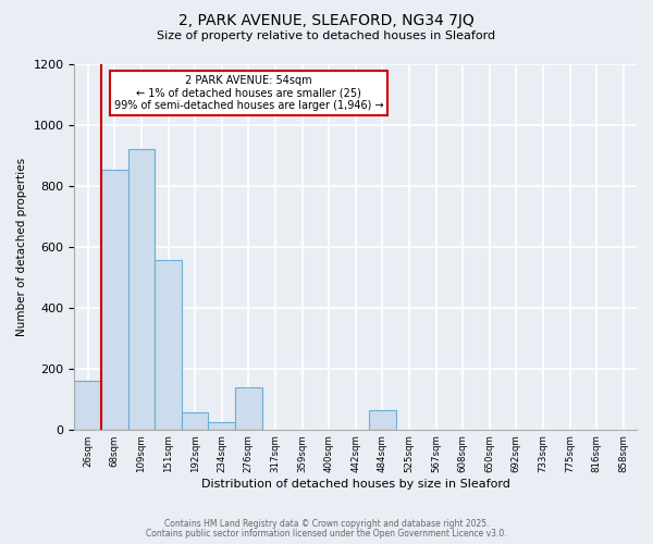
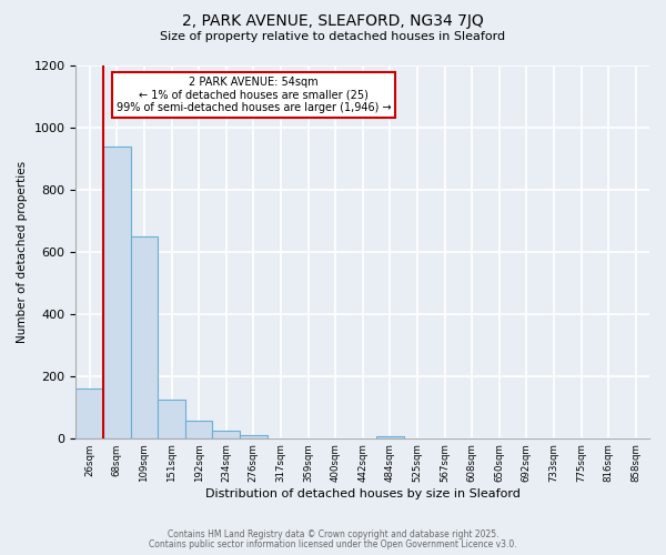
68sqm: 855 -> 940
109sqm: 920 -> 650
151sqm: 555 -> 125
276sqm: 140 -> 10
484sqm: 65 -> 5
